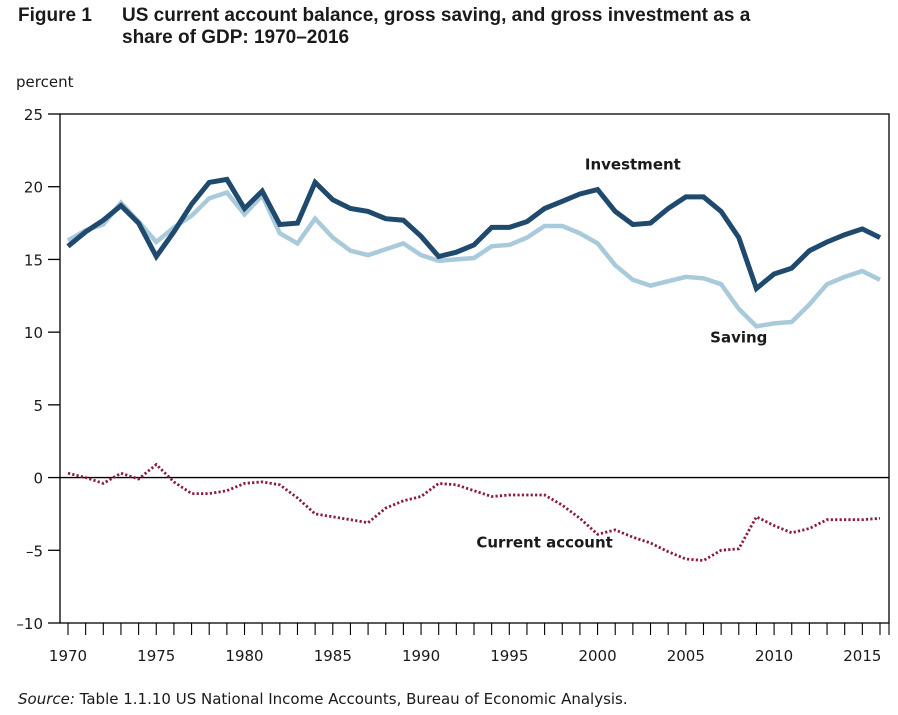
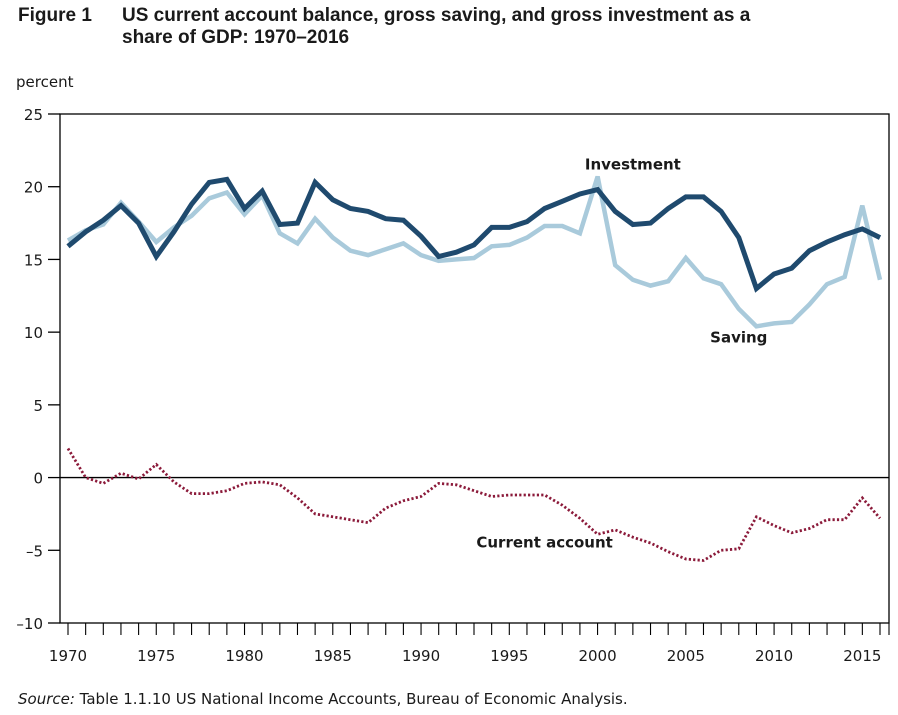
Current account/1970: 0.3 -> 2.0
Saving/2000: 16.1 -> 20.7
Saving/2005: 13.8 -> 15.1
Saving/2015: 14.2 -> 18.7
Current account/2015: -2.9 -> -1.4
